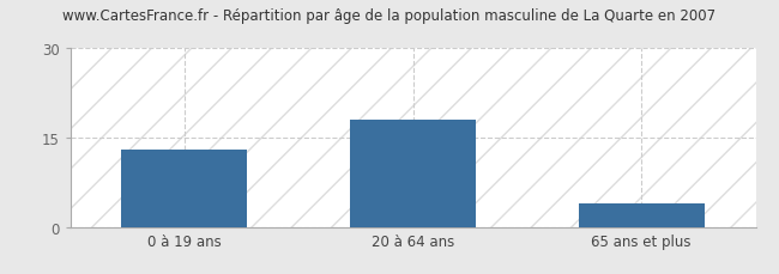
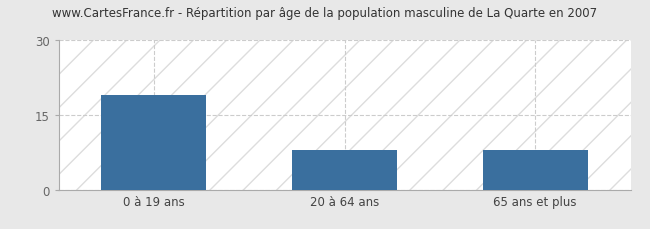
0 à 19 ans: 13 -> 19
20 à 64 ans: 18 -> 8
65 ans et plus: 4 -> 8
